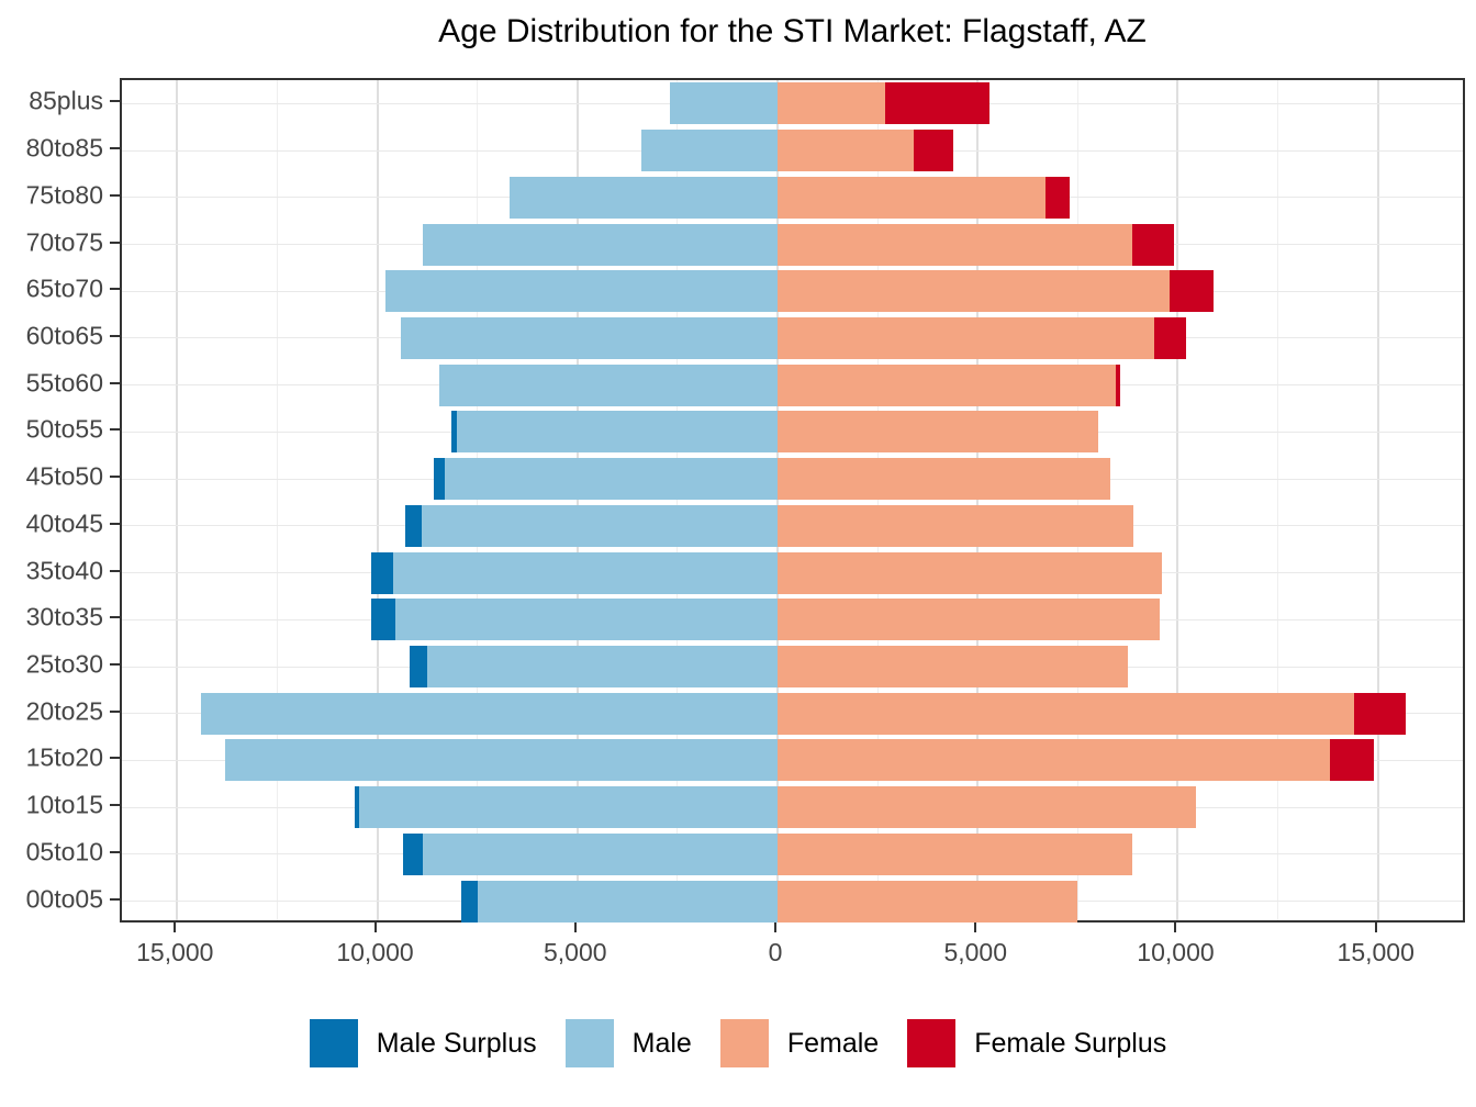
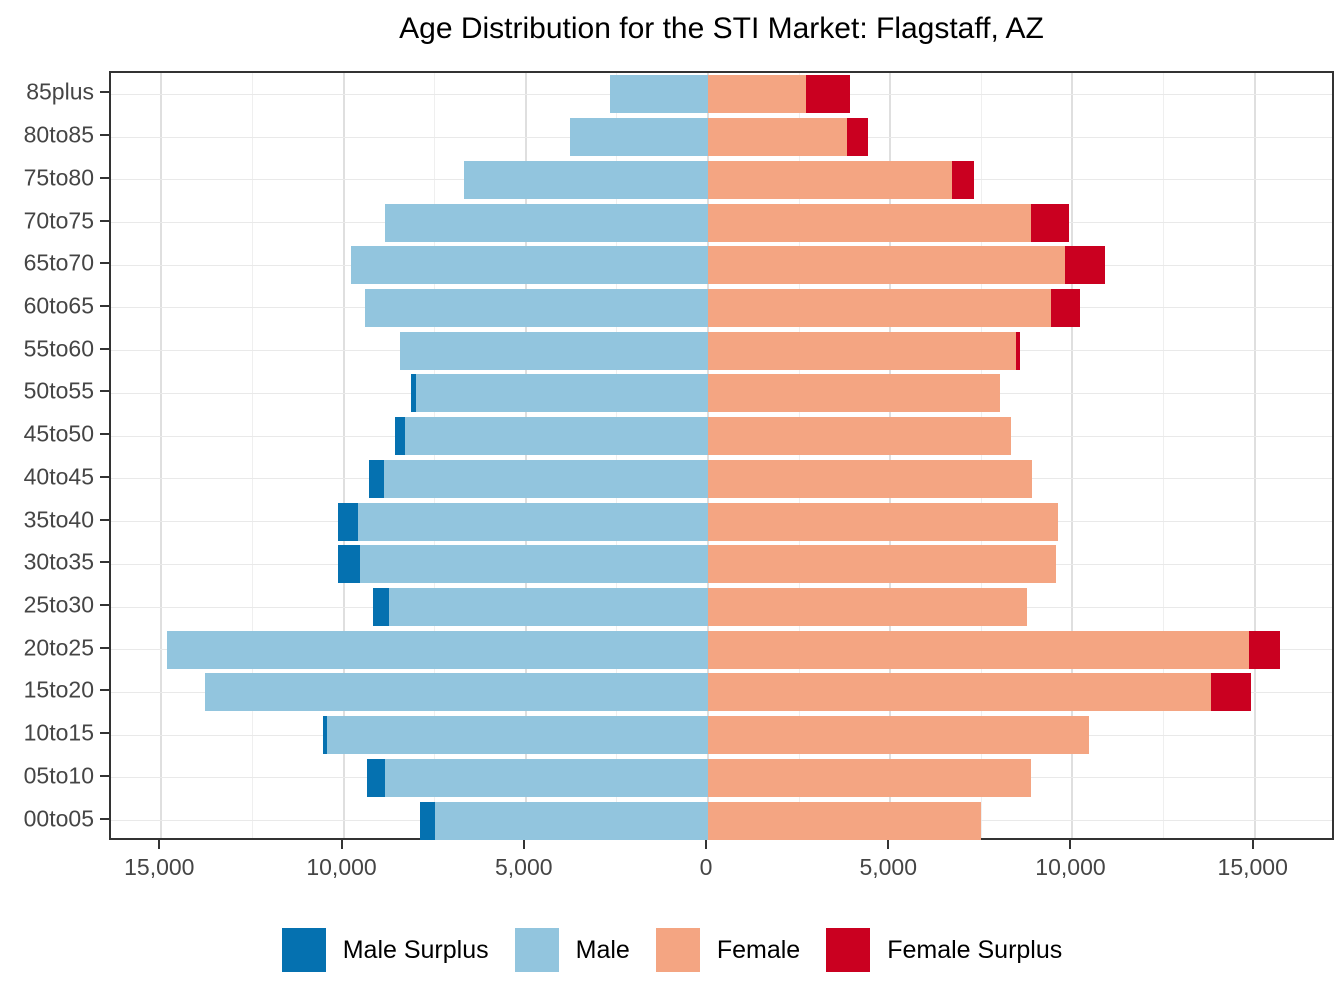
Female/85plus: 5300 -> 3900
Male/80to85: 3400 -> 3800
Male/20to25: 14400 -> 14800
